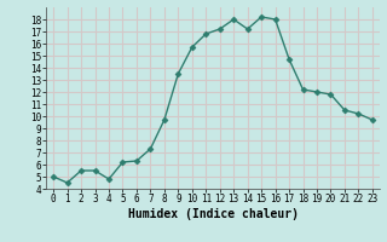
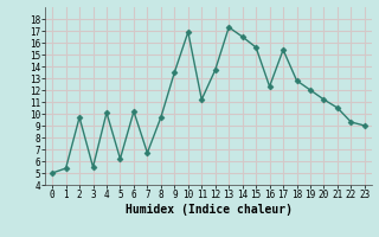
1: 4.5 -> 5.4
2: 5.5 -> 9.7
4: 4.8 -> 10.1
6: 6.3 -> 10.2
7: 7.3 -> 6.7
10: 15.7 -> 16.9
11: 16.8 -> 11.2
12: 17.2 -> 13.7
13: 18.0 -> 17.3
14: 17.2 -> 16.5
15: 18.2 -> 15.6
16: 18.0 -> 12.3
17: 14.7 -> 15.4
18: 12.2 -> 12.8
20: 11.8 -> 11.2
22: 10.2 -> 9.3
23: 9.7 -> 9.0
